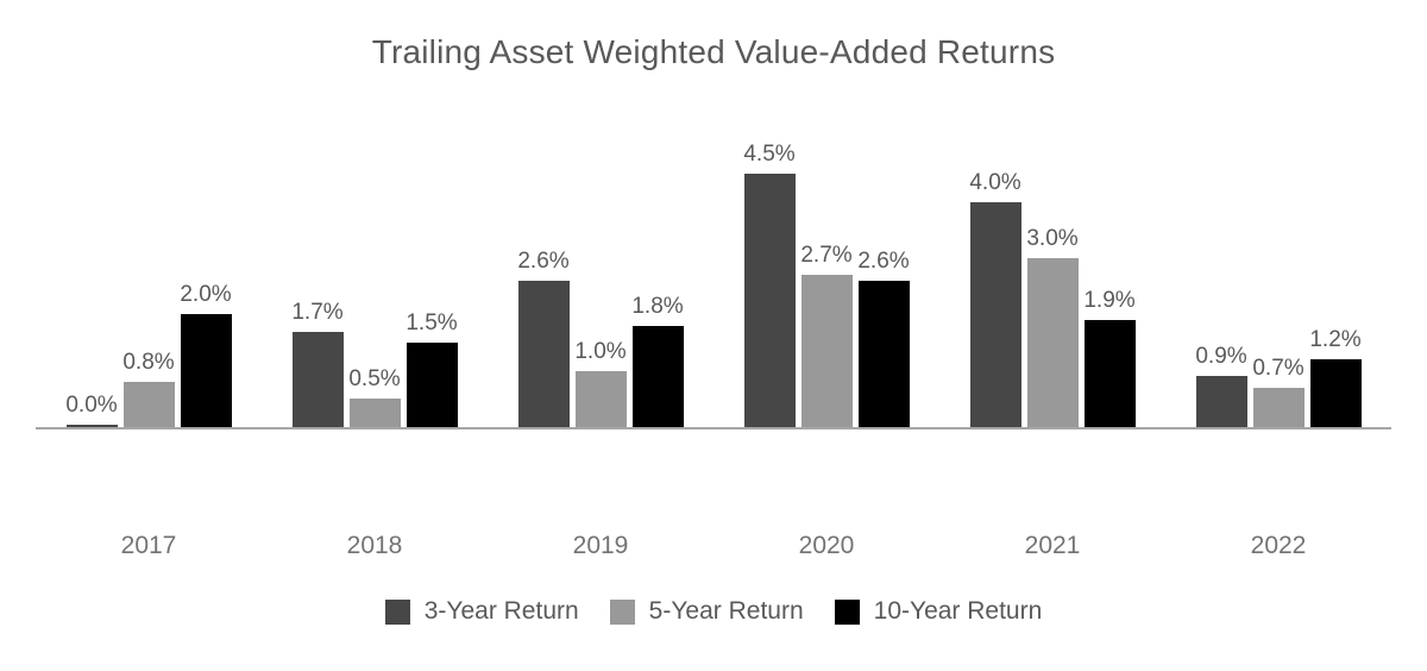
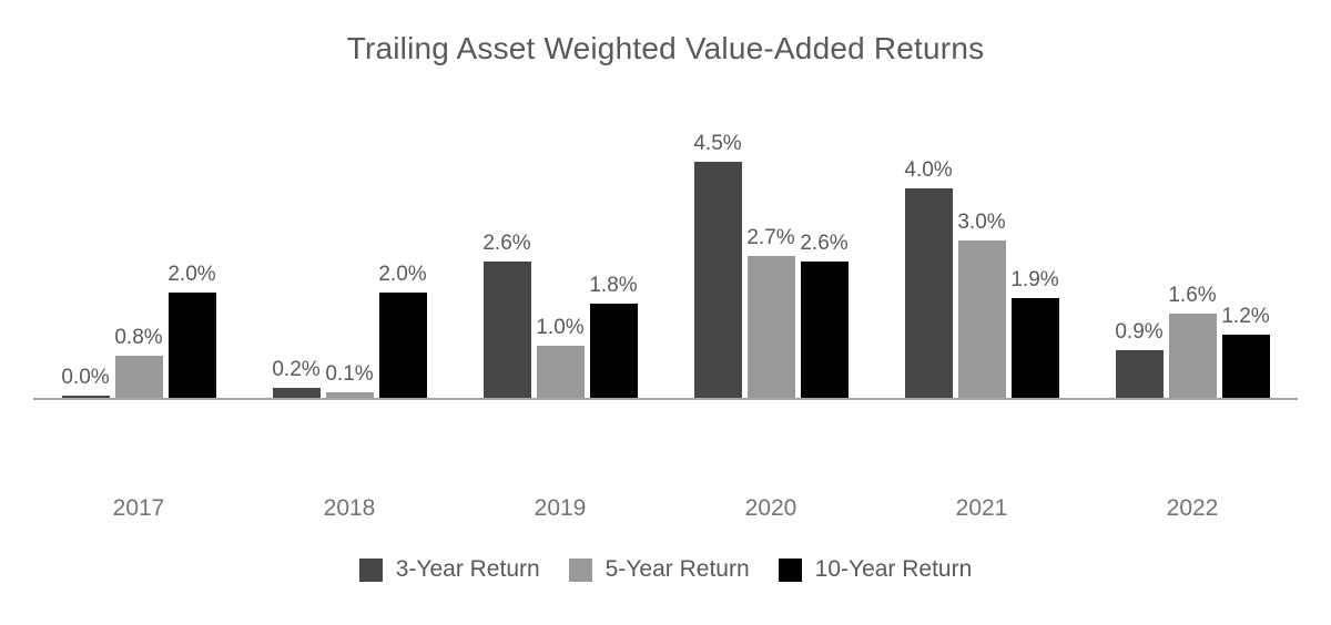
3-Year Return/2018: 1.7% -> 0.2%
5-Year Return/2018: 0.5% -> 0.1%
10-Year Return/2018: 1.5% -> 2.0%
5-Year Return/2022: 0.7% -> 1.6%
